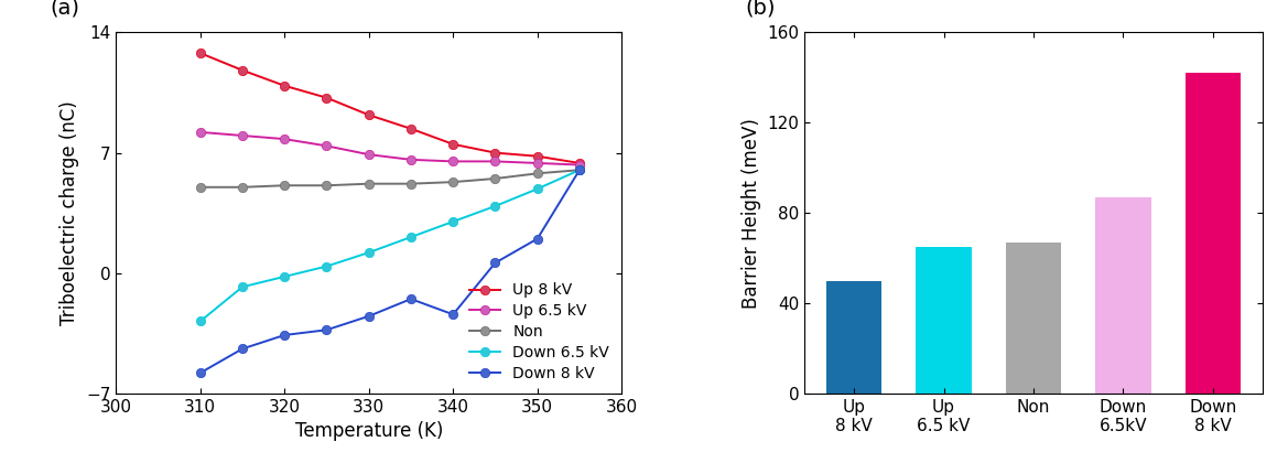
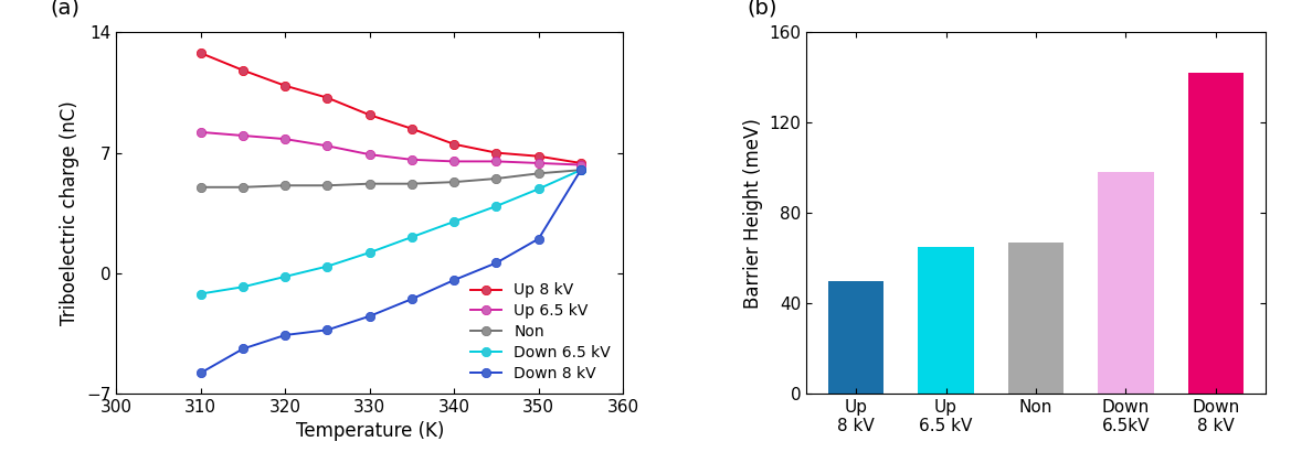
Down 6.5 kV/310: -2.8 -> -1.2
Down 8 kV/340: -2.4 -> -0.4
Down 6.5kV: 87 -> 98
